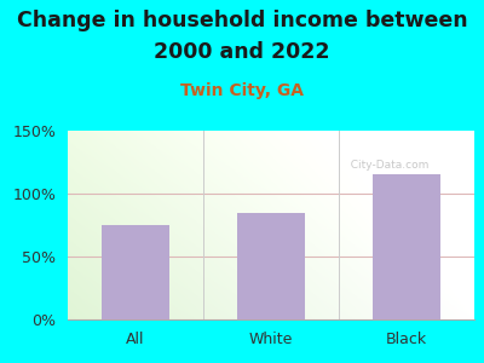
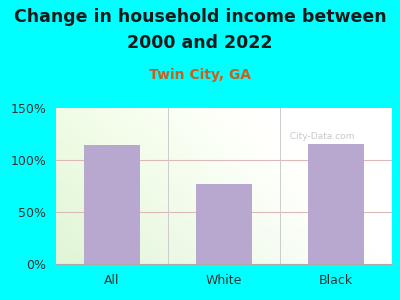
All: 75% -> 114%
White: 85% -> 77%
